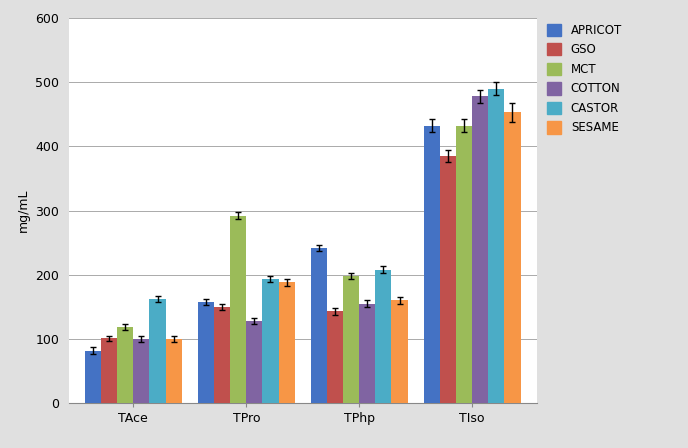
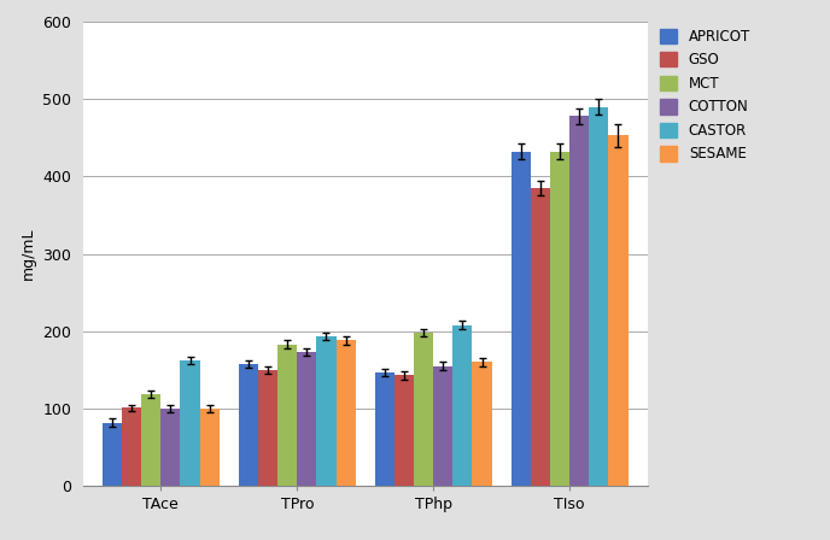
MCT/TPro: 292 -> 183
COTTON/TPro: 128 -> 173
APRICOT/TPhp: 242 -> 147
